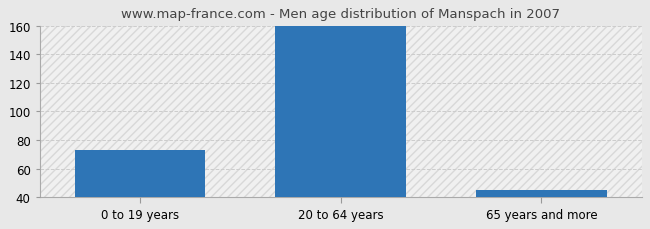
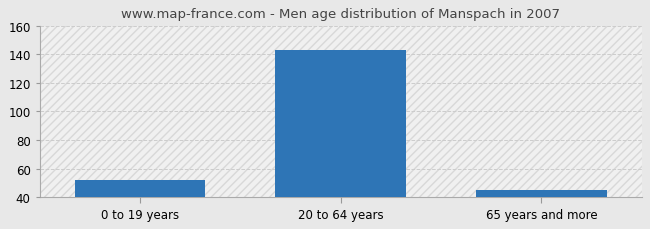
0 to 19 years: 73 -> 52
20 to 64 years: 160 -> 143
